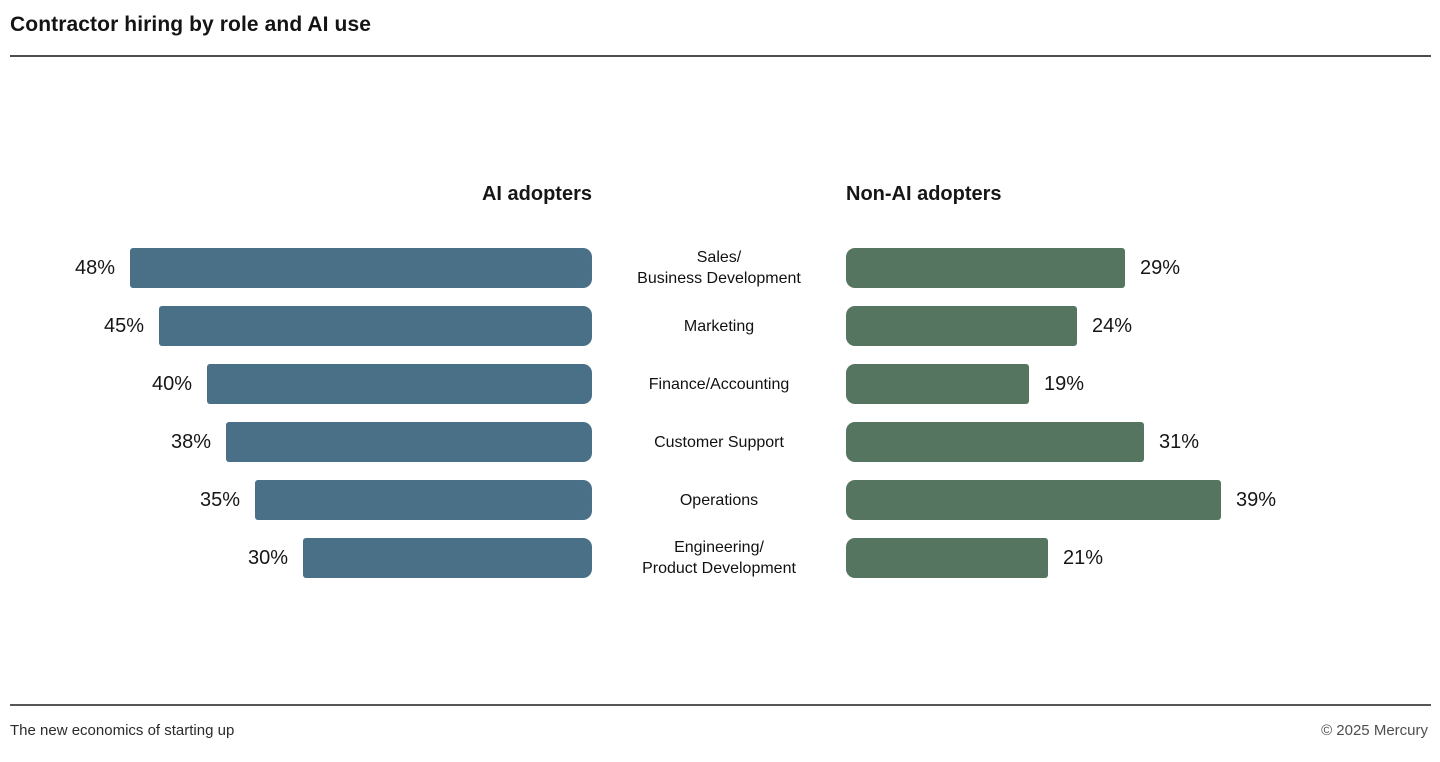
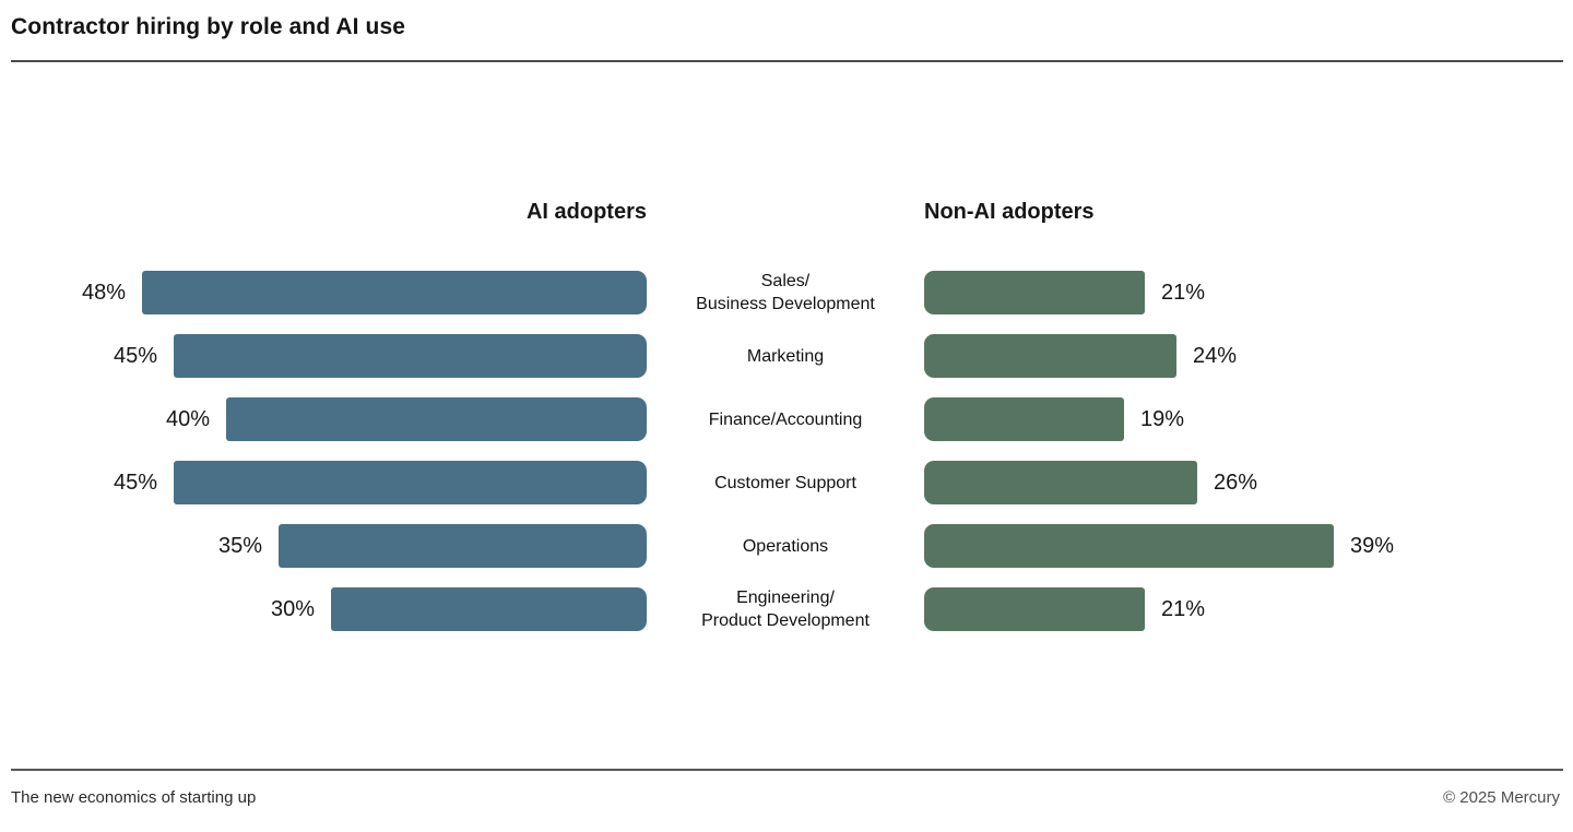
Non-AI adopters/Sales/ Business Development: 29% -> 21%
AI adopters/Customer Support: 38% -> 45%
Non-AI adopters/Customer Support: 31% -> 26%
